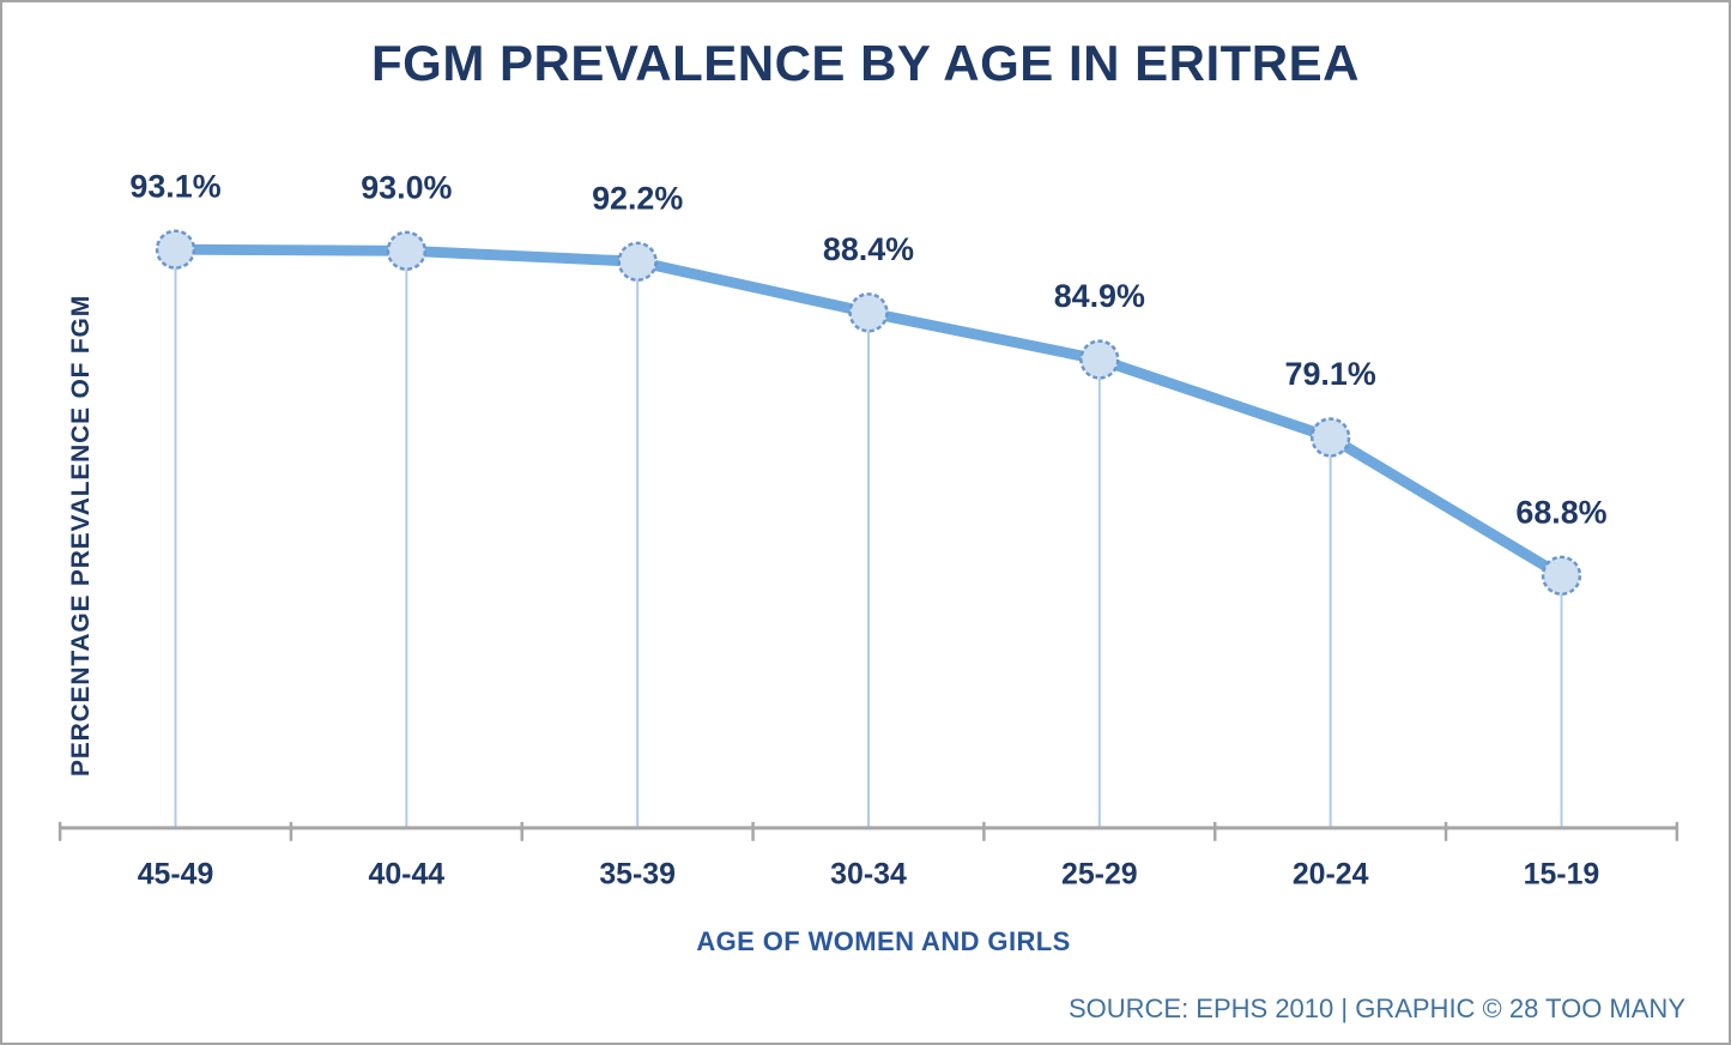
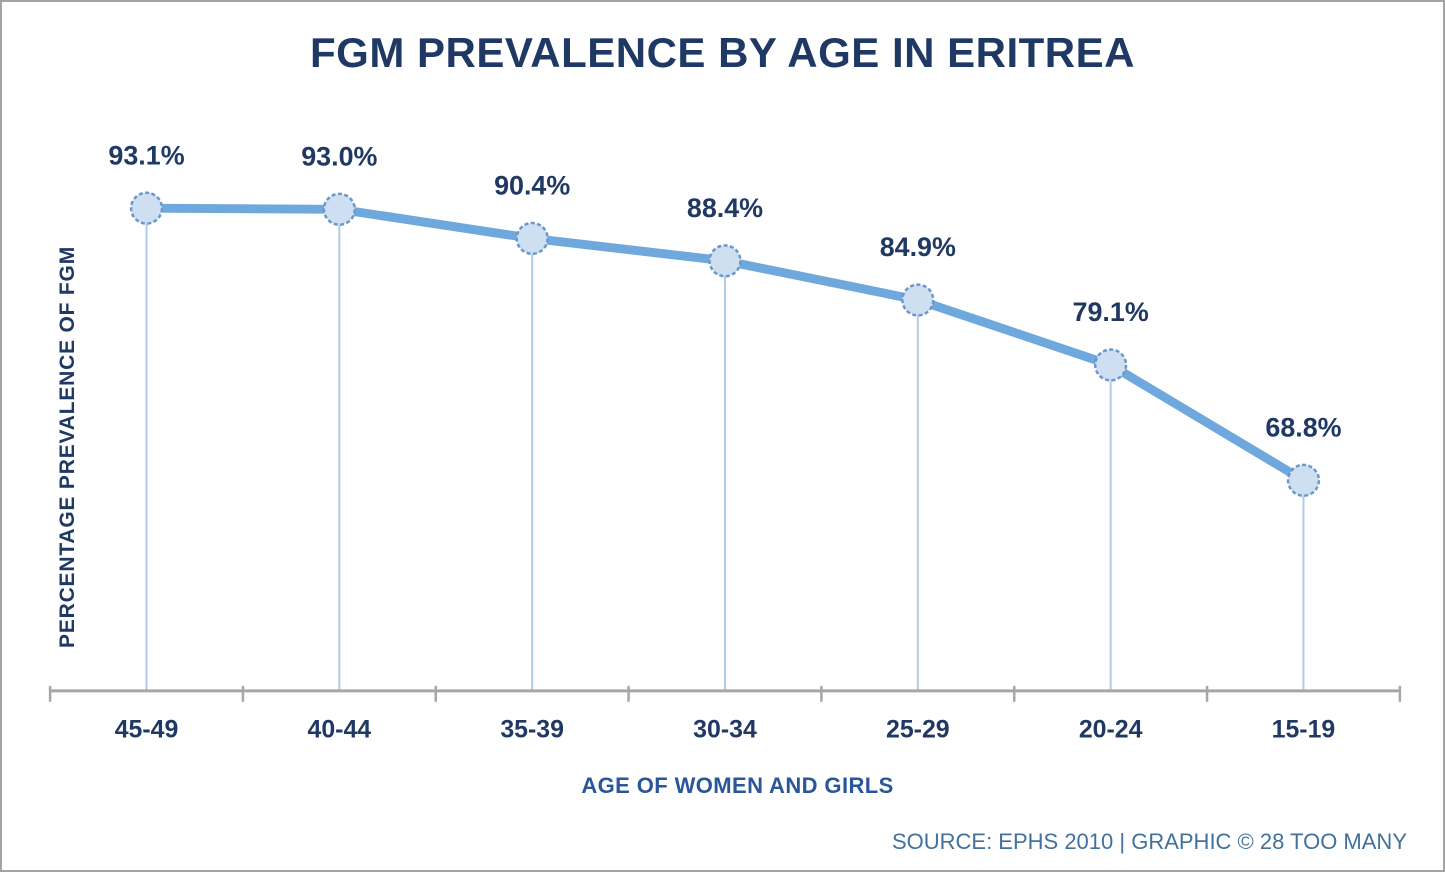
35-39: 92.2% -> 90.4%
